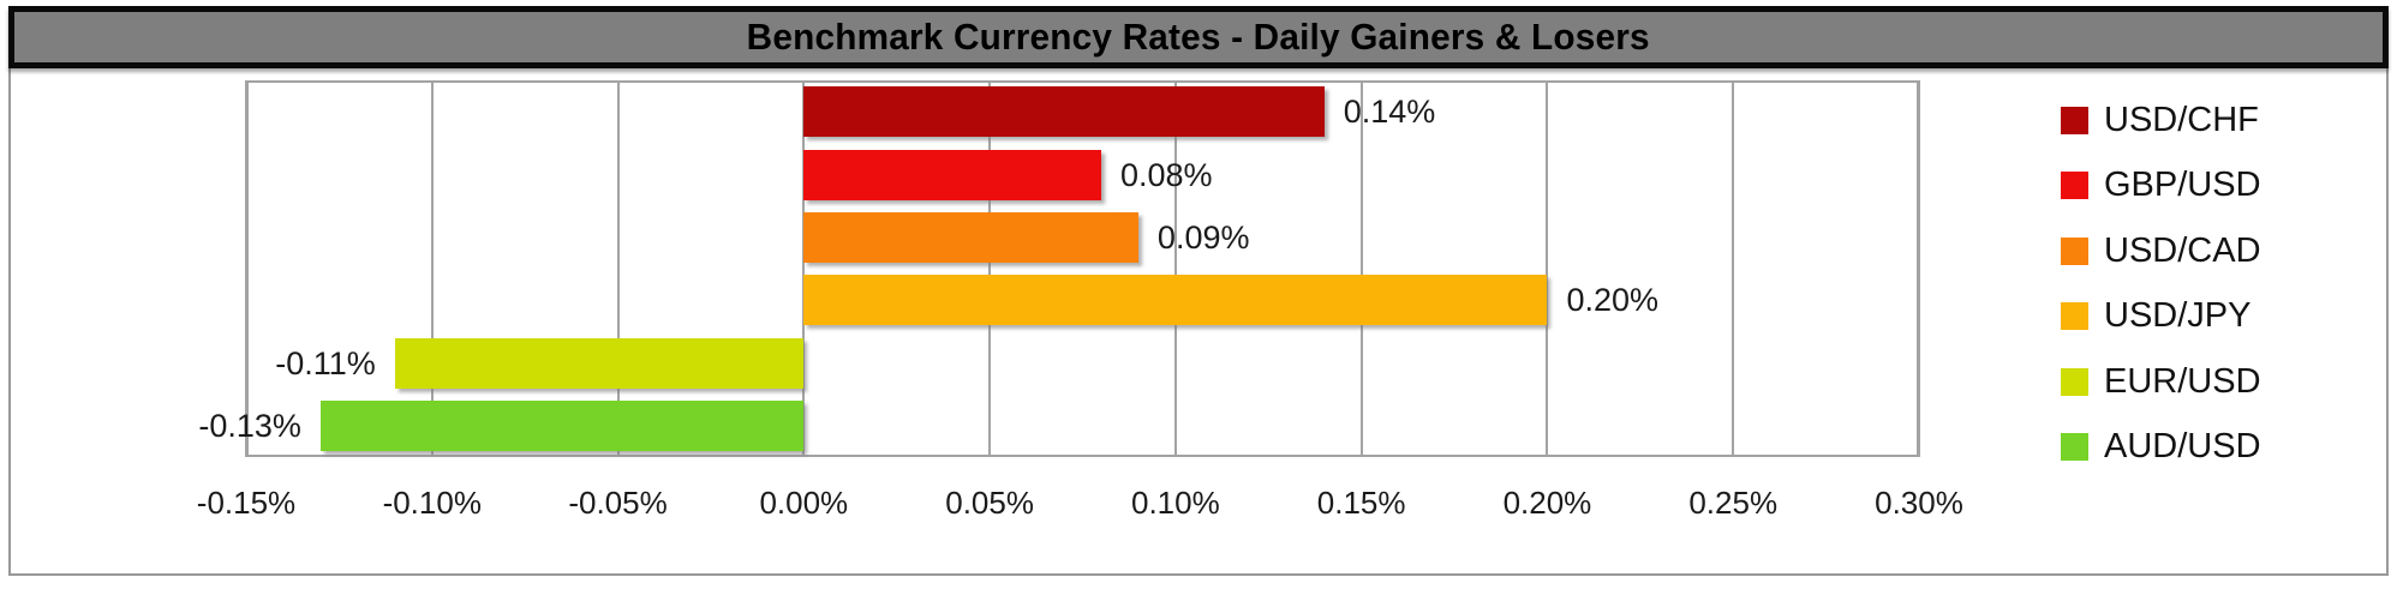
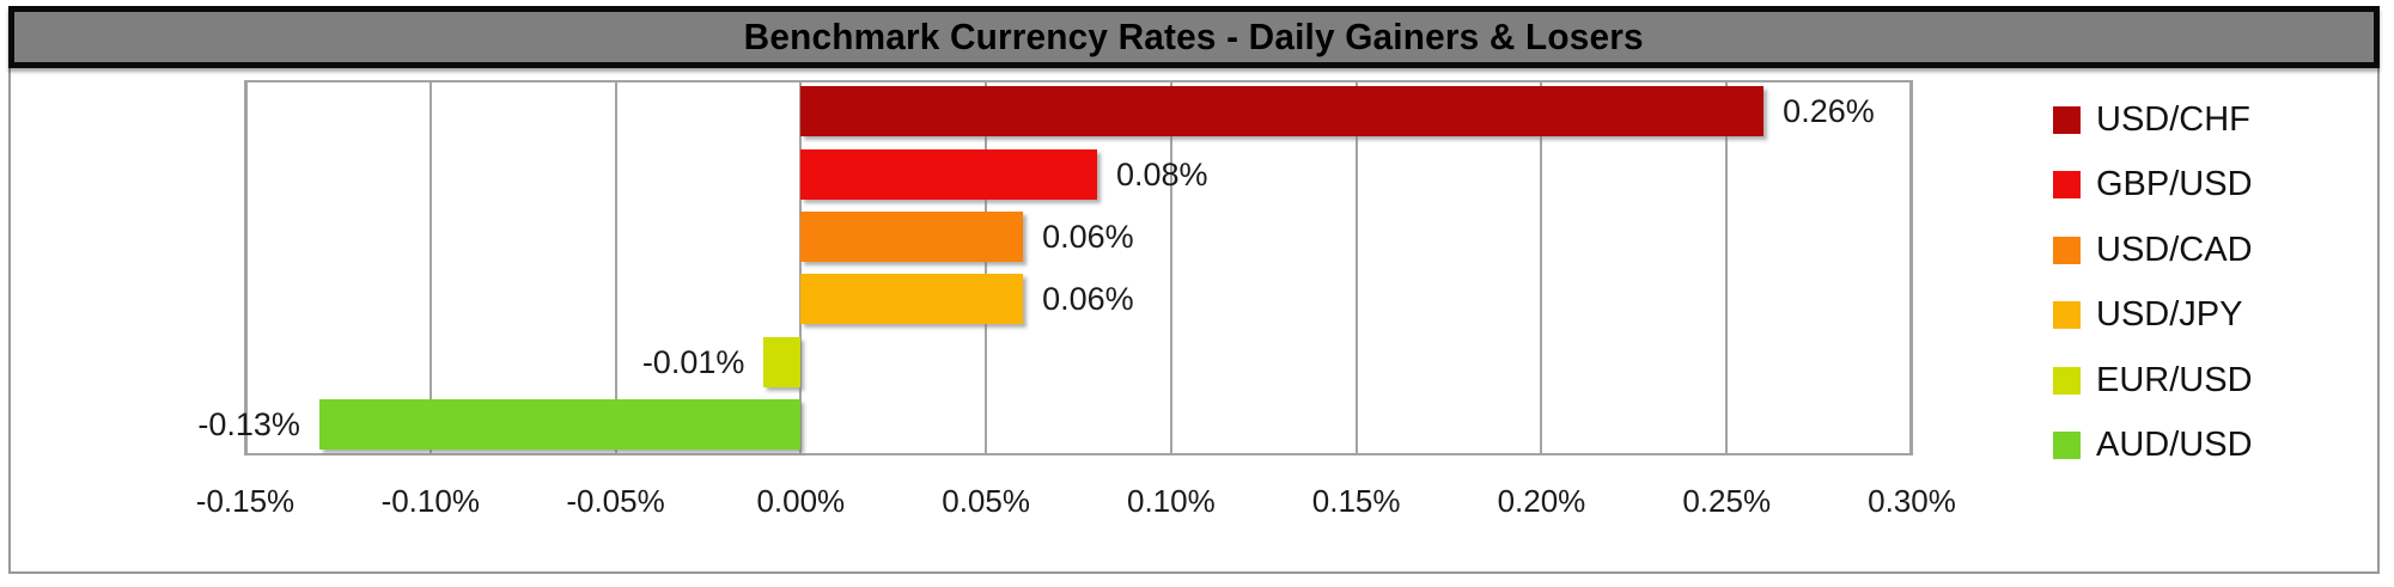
USD/CHF: 0.14% -> 0.26%
USD/CAD: 0.09% -> 0.06%
USD/JPY: 0.20% -> 0.06%
EUR/USD: -0.11% -> -0.01%
